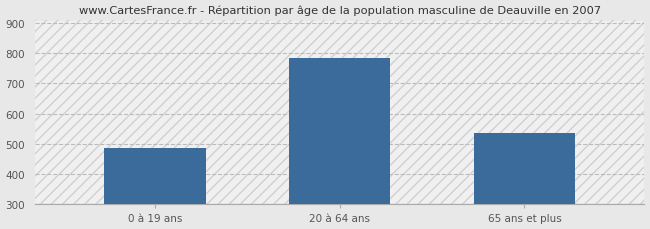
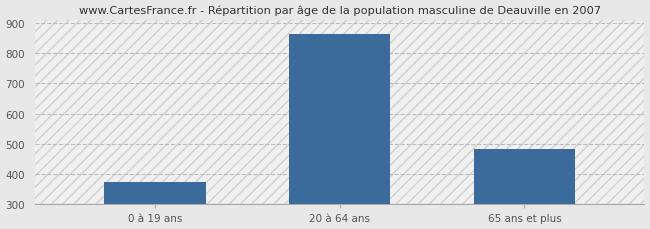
0 à 19 ans: 485 -> 375
20 à 64 ans: 785 -> 865
65 ans et plus: 535 -> 483
